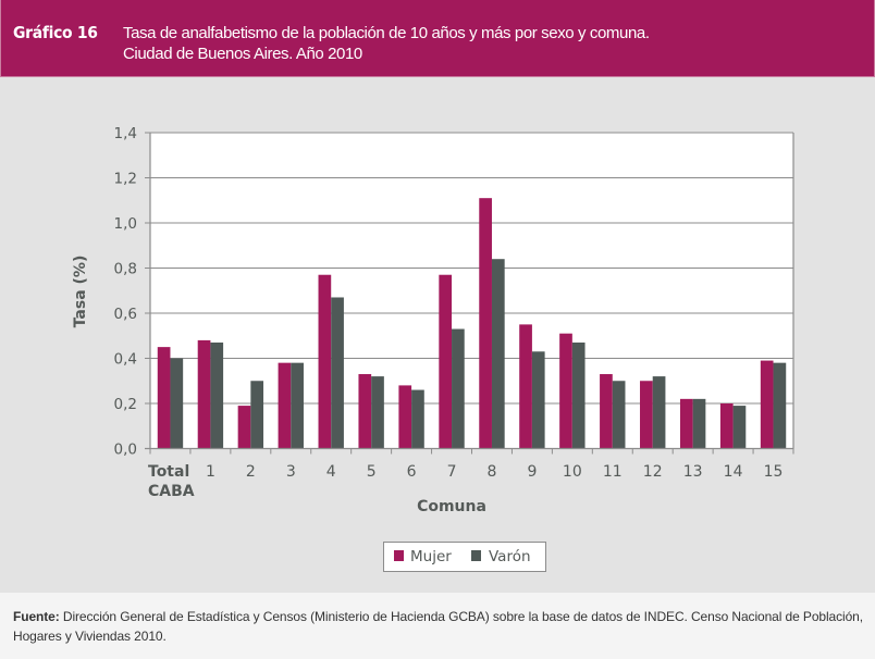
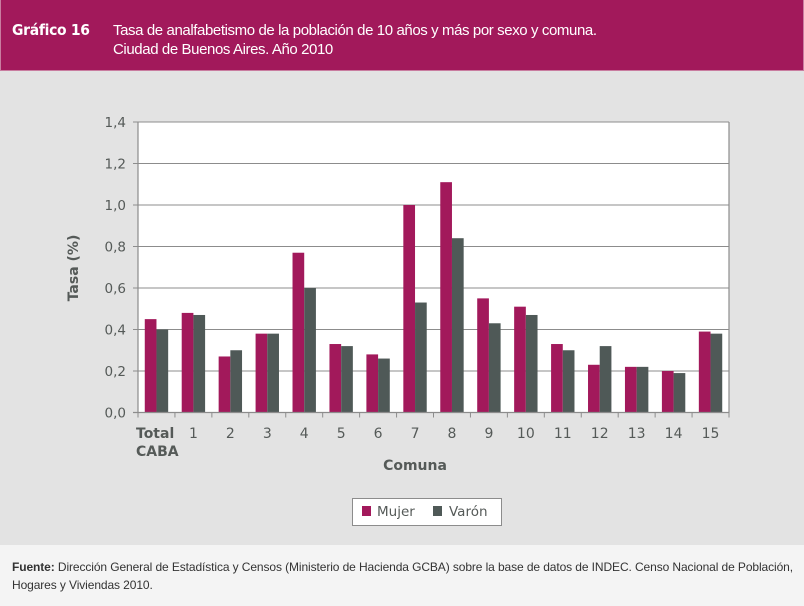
Mujer/2: 0,19 -> 0,27
Varón/4: 0,67 -> 0,60
Mujer/7: 0,77 -> 1,00
Mujer/12: 0,30 -> 0,23
